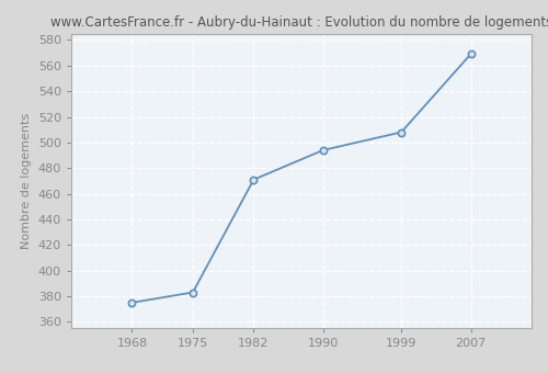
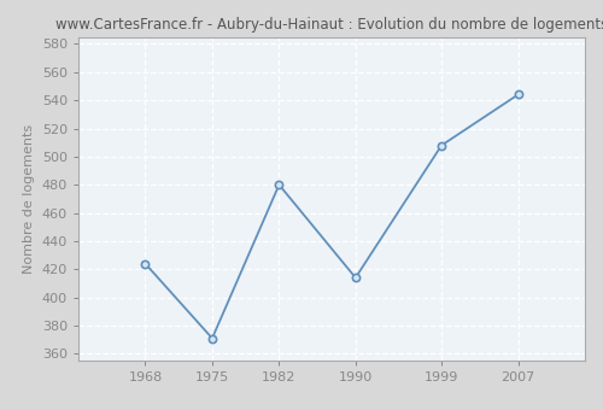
1968: 375 -> 424
1975: 383 -> 371
1982: 471 -> 480
1990: 494 -> 414
2007: 569 -> 544
